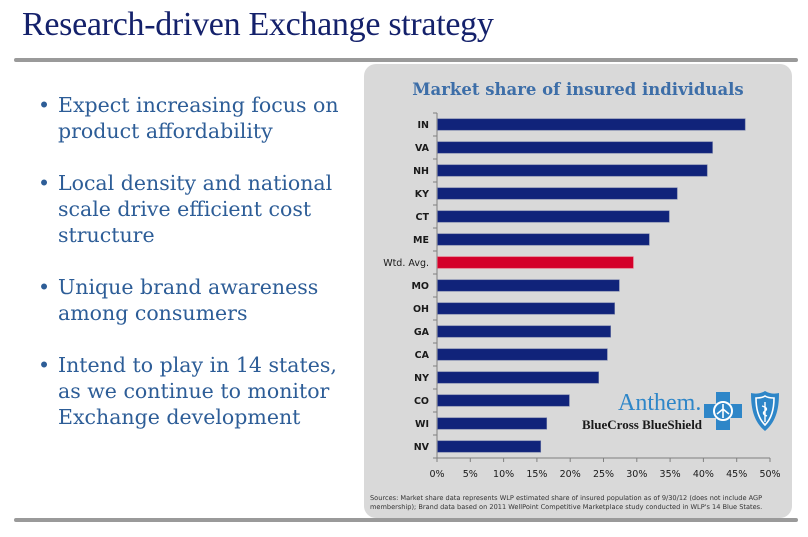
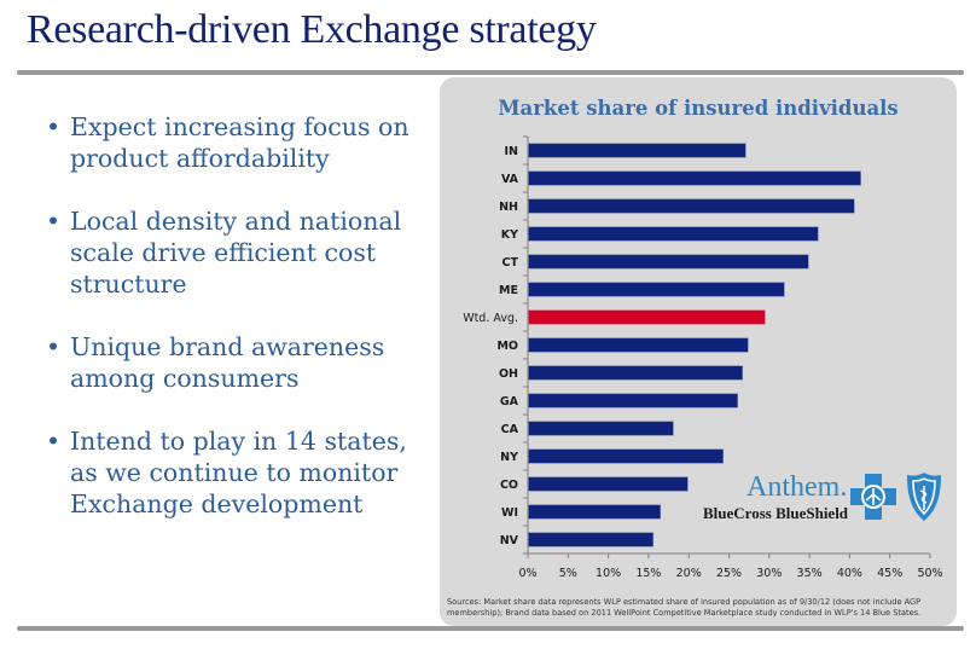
IN: 46% -> 27%
CA: 26% -> 18%
